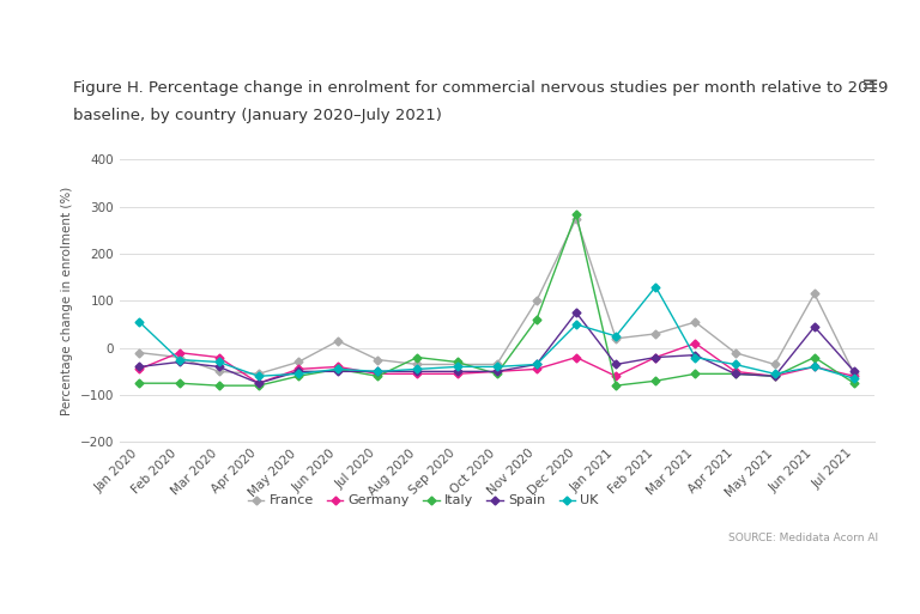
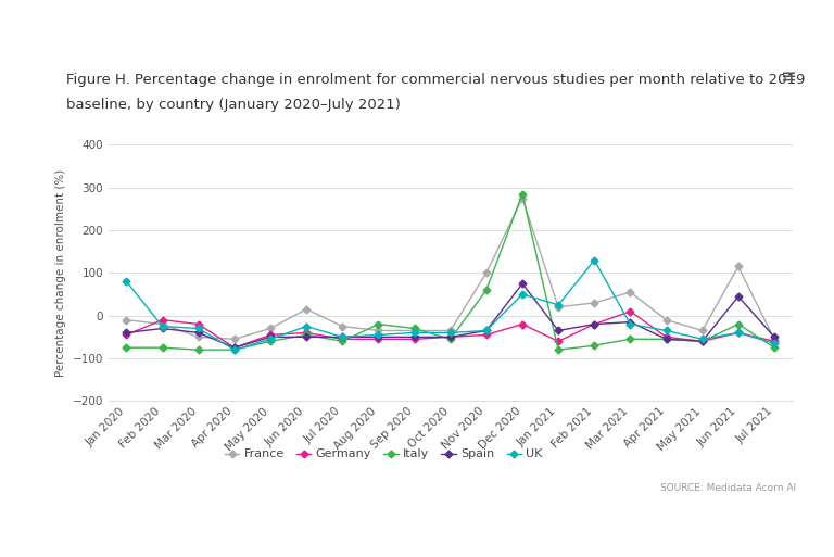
UK/Jan 2020: 55 -> 80
UK/Apr 2020: -60 -> -80
UK/Jun 2020: -45 -> -25
